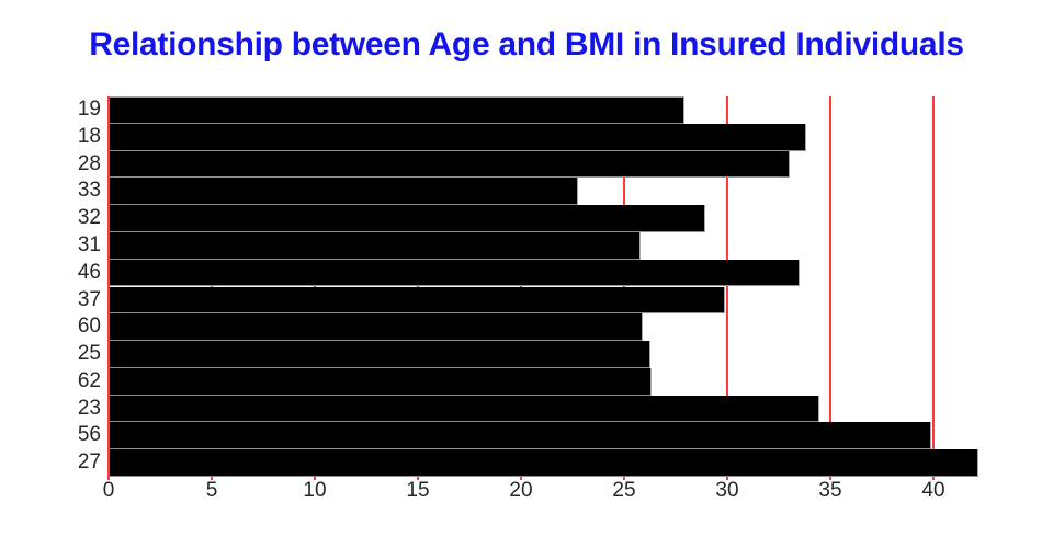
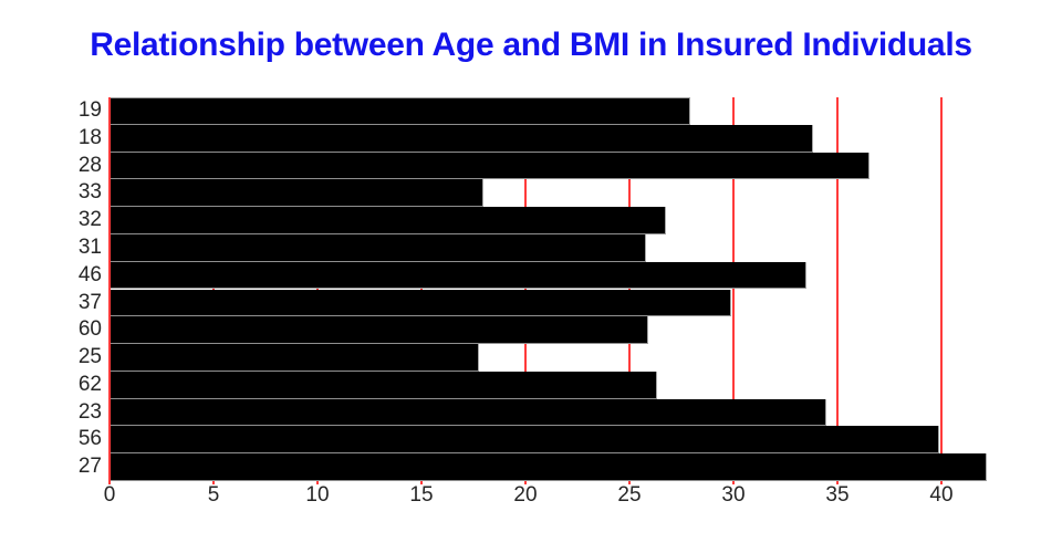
28: 33.0 -> 36.5
33: 22.7 -> 17.9
32: 28.9 -> 26.7
25: 26.2 -> 17.7
